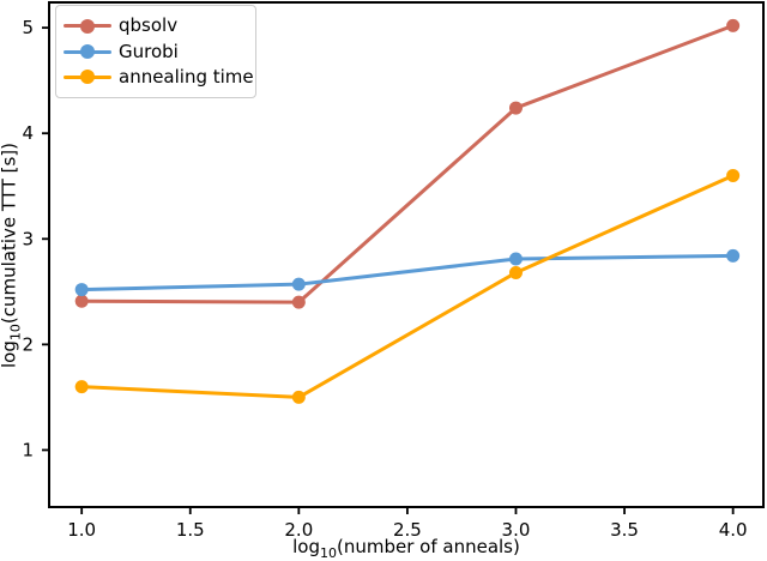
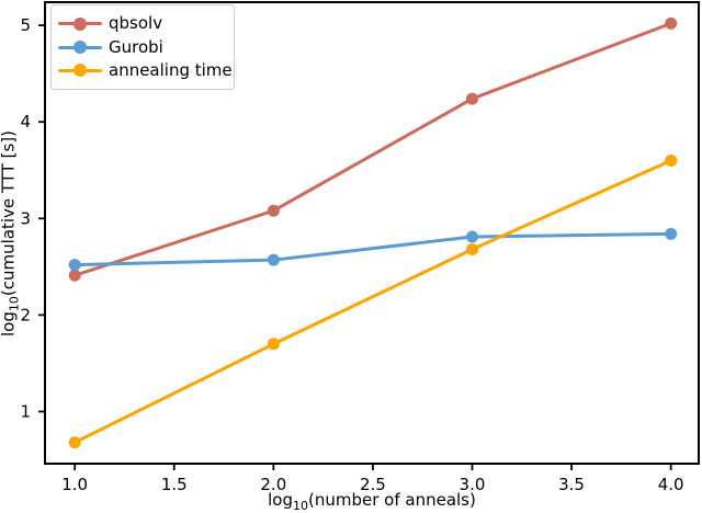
annealing time/1.0: 1.6 -> 0.7
qbsolv/2.0: 2.4 -> 3.1
annealing time/2.0: 1.5 -> 1.7
